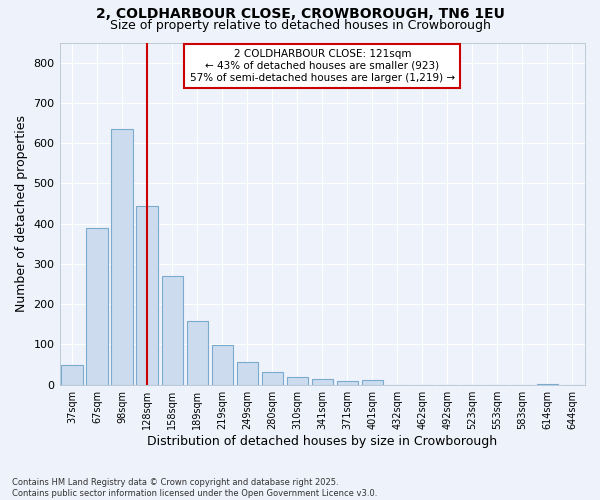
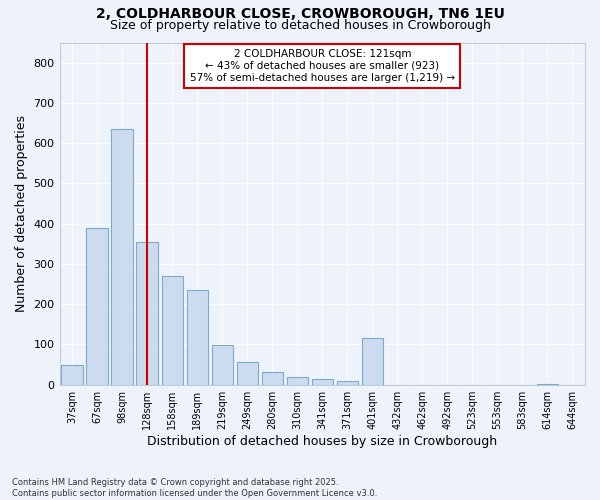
128sqm: 445 -> 355
189sqm: 158 -> 235
401sqm: 12 -> 115
